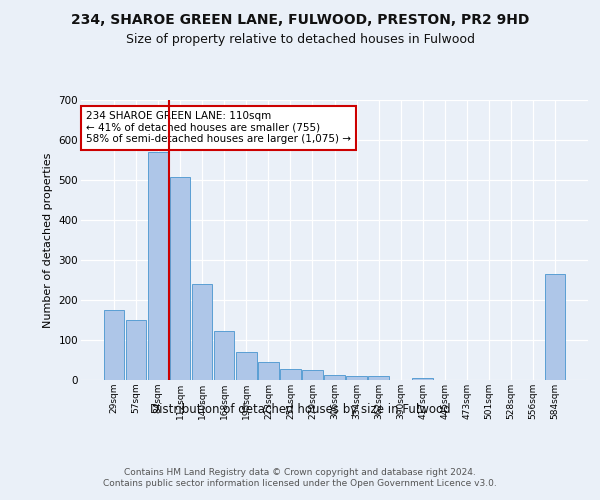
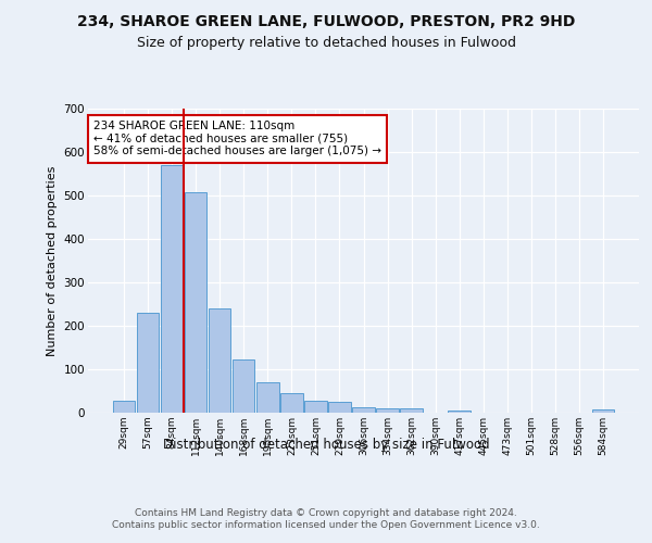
29sqm: 175 -> 27
57sqm: 150 -> 230
584sqm: 265 -> 7
